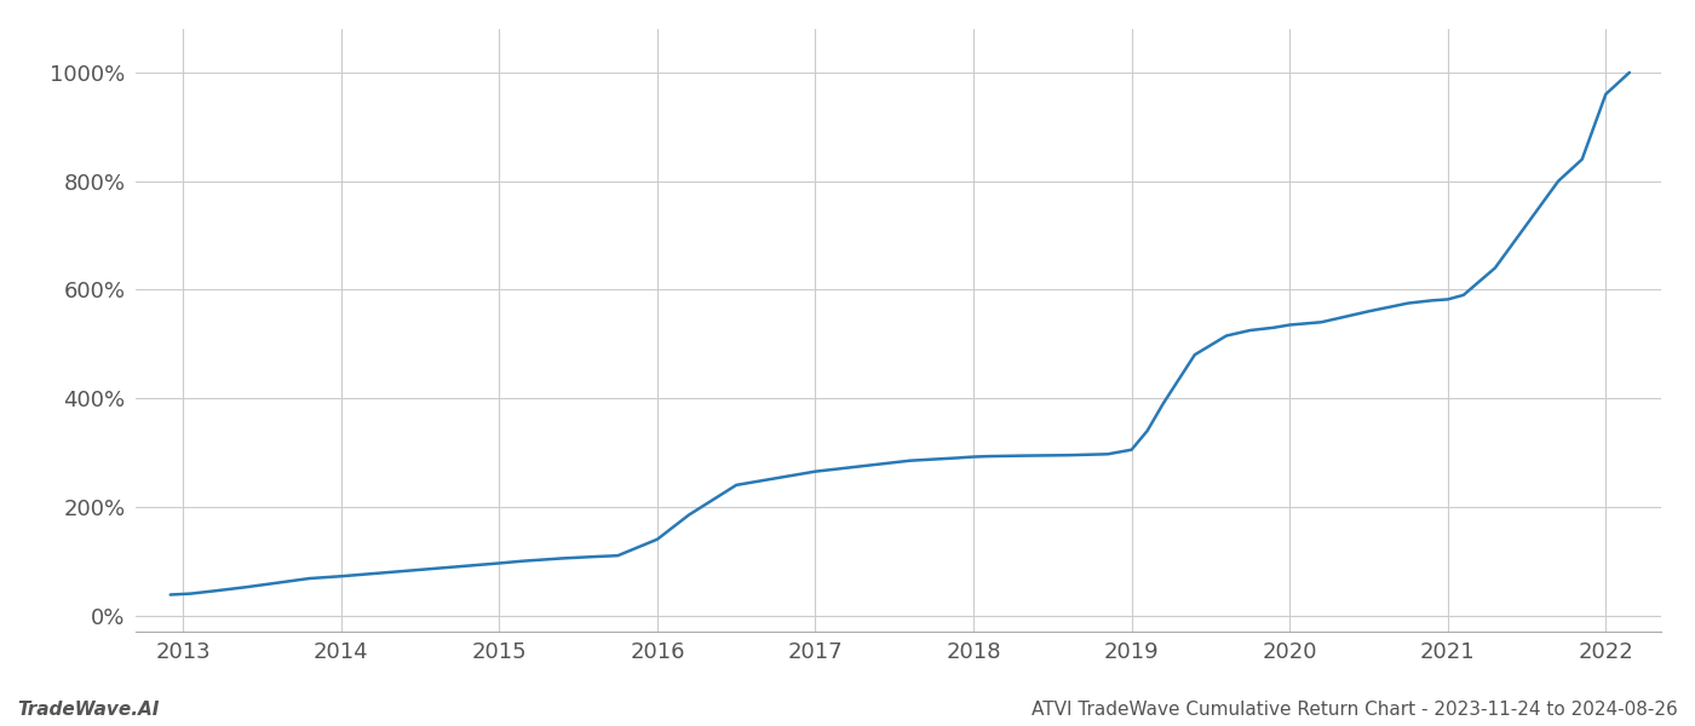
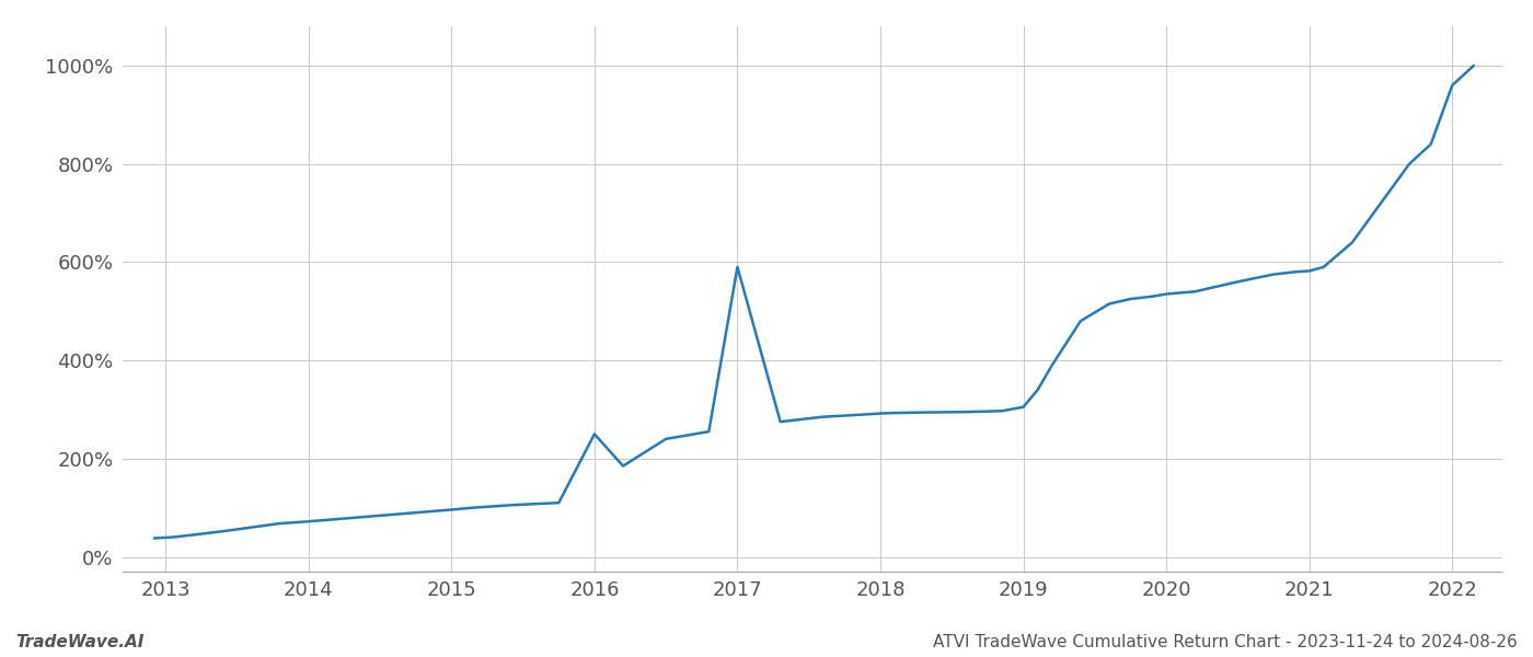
2016: 140% -> 250%
2017: 265% -> 590%
